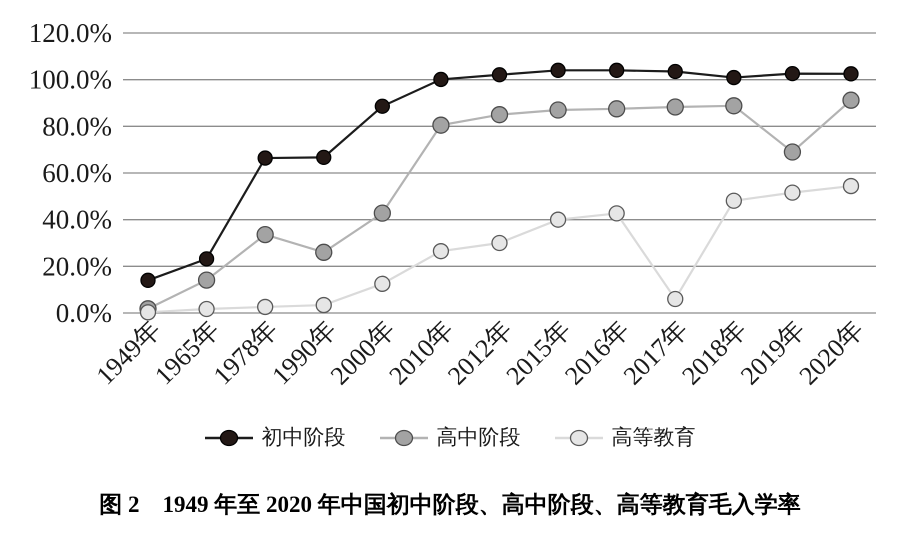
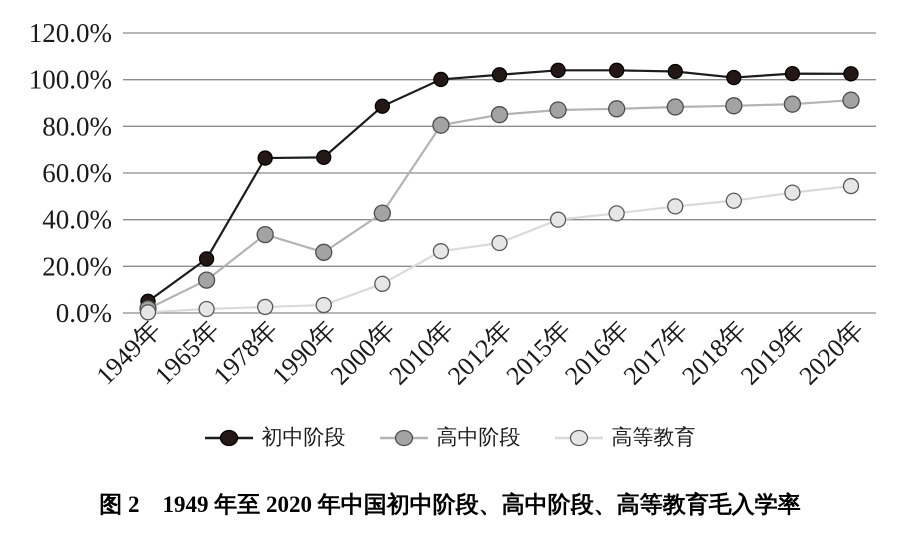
初中阶段/1949年: 14% -> 5%
高等教育/2017年: 6% -> 46%
高中阶段/2019年: 69% -> 90%
